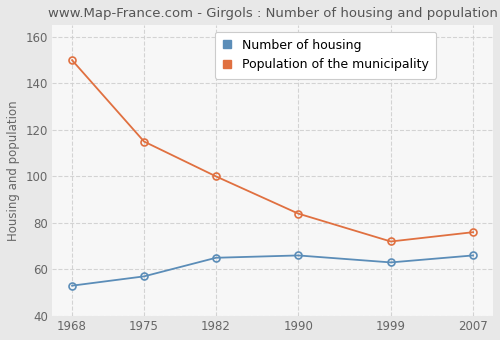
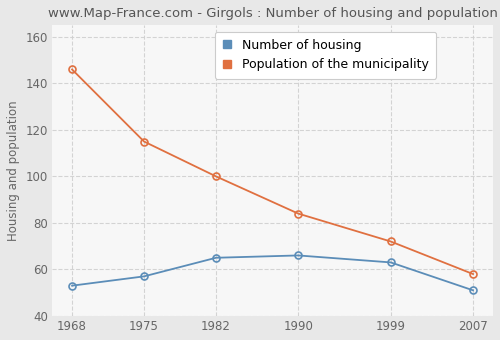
Population of the municipality/1968: 150 -> 146
Number of housing/2007: 66 -> 51
Population of the municipality/2007: 76 -> 58
